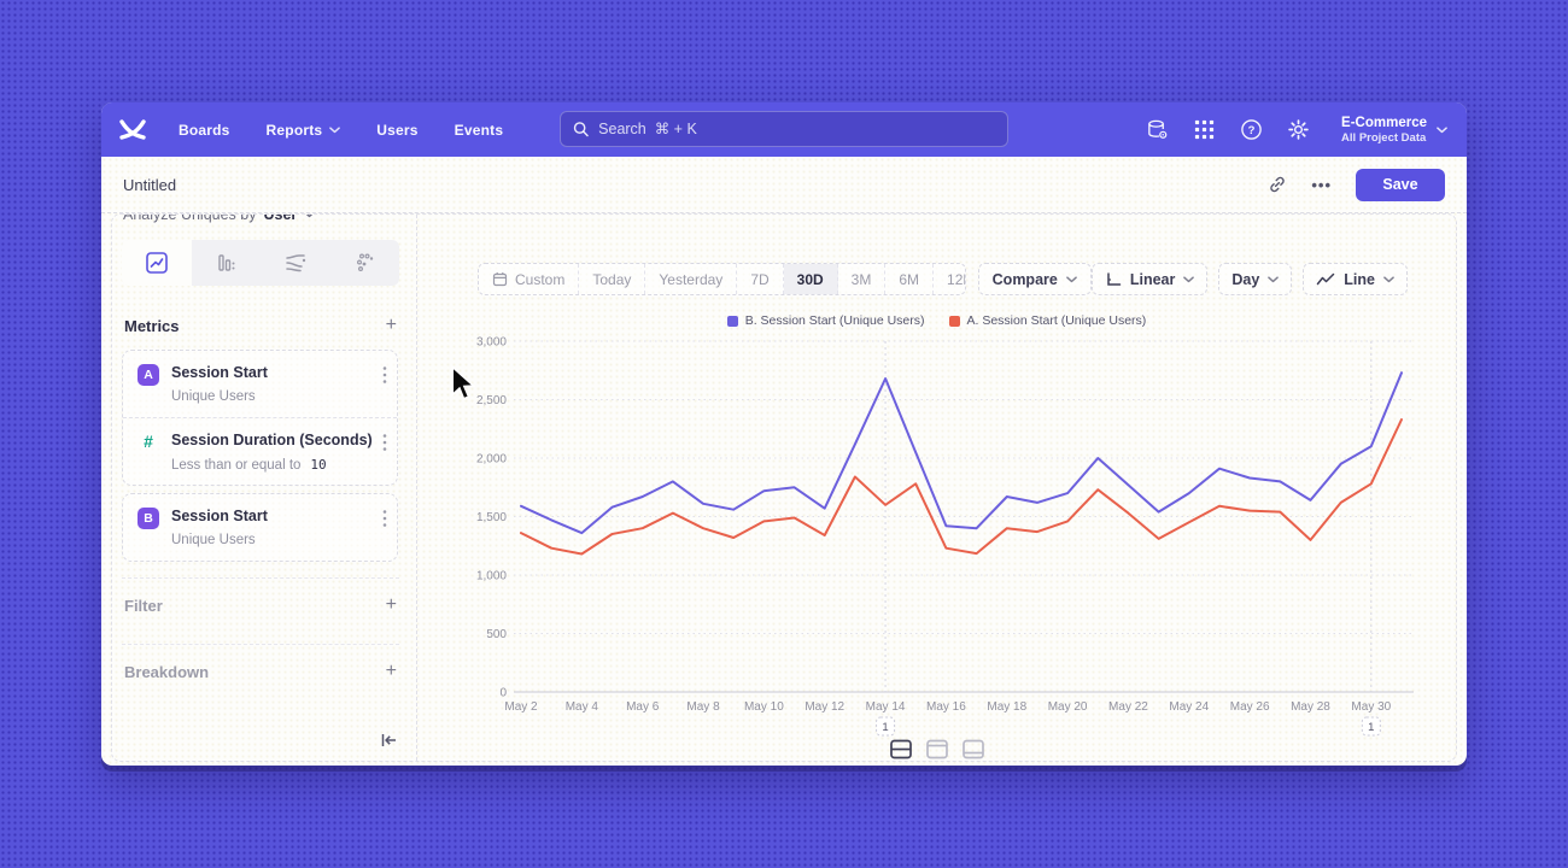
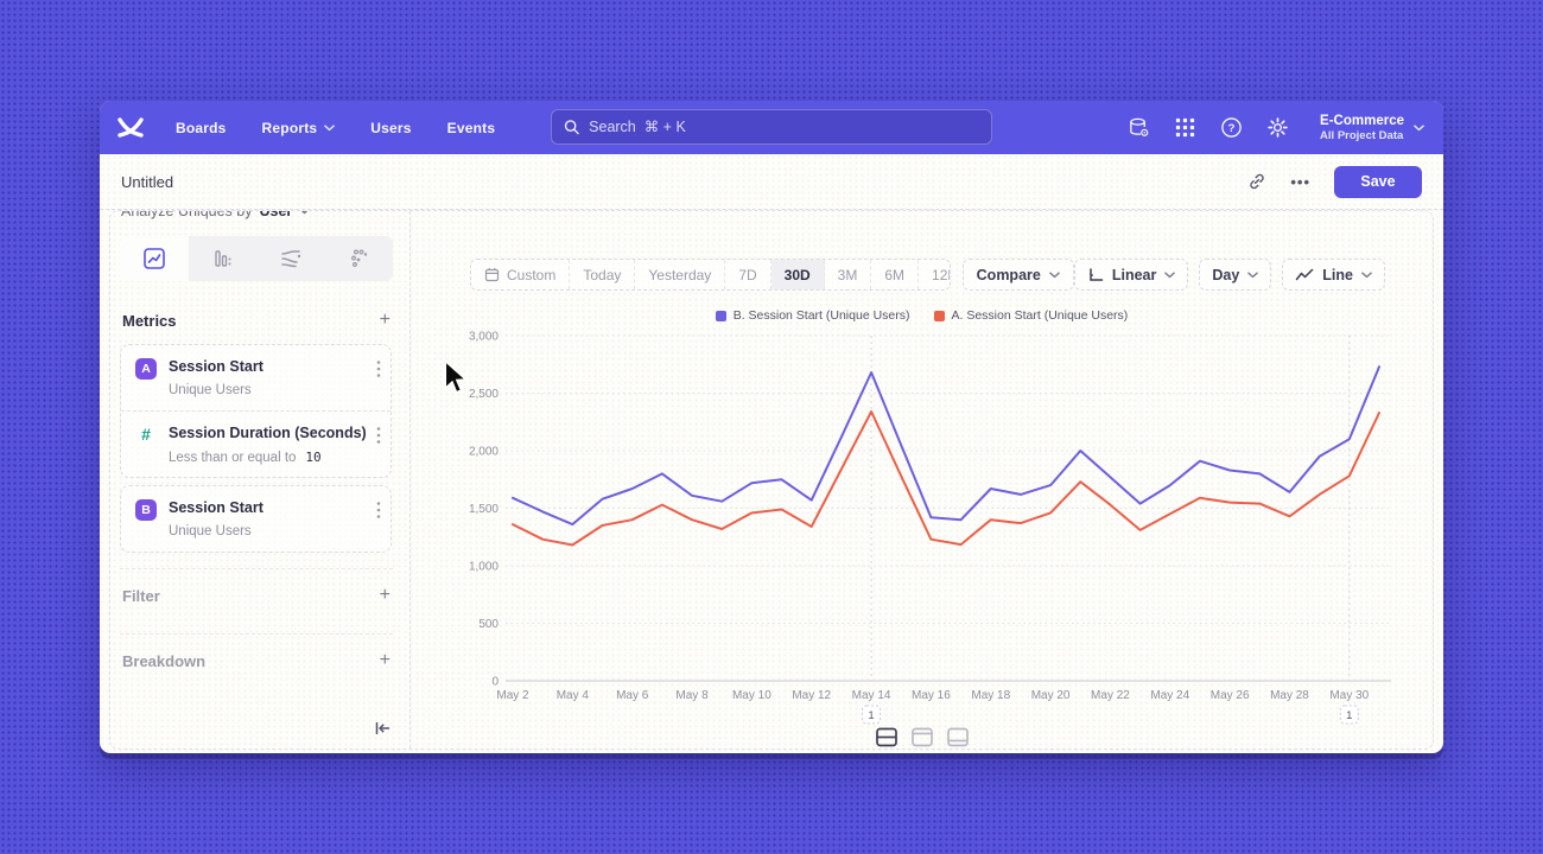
A. Session Start (Unique Users)/May 14: 1600 -> 2300
A. Session Start (Unique Users)/May 28: 1300 -> 1400
